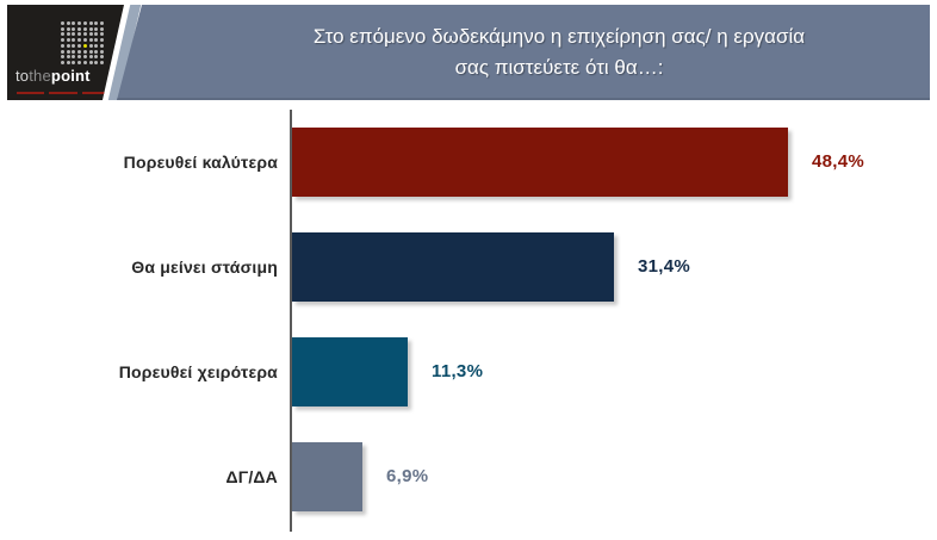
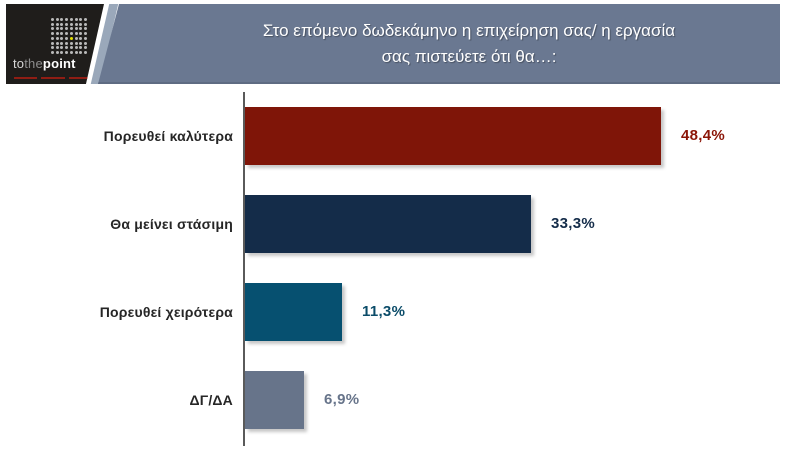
Θα μείνει στάσιμη: 31,4% -> 33,3%
